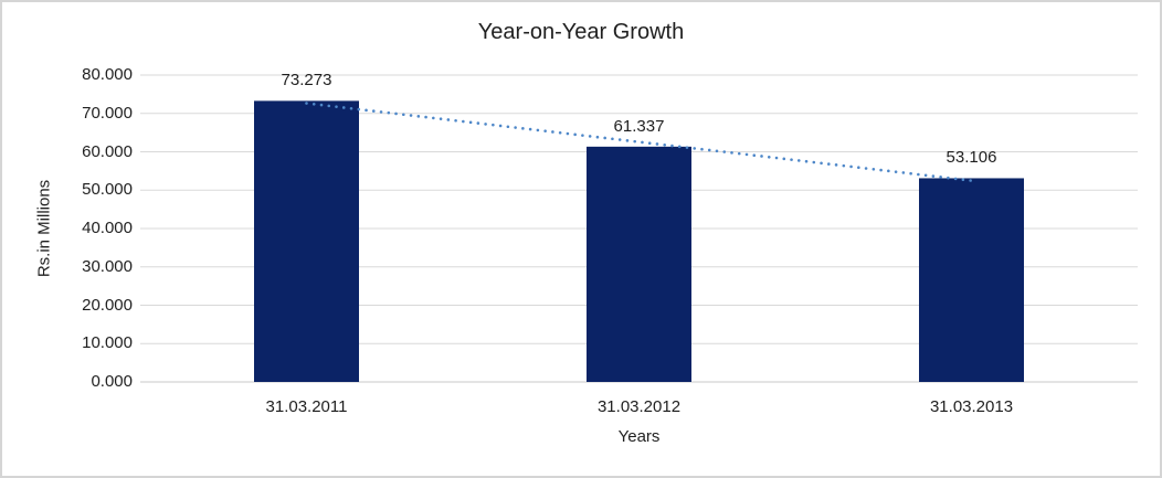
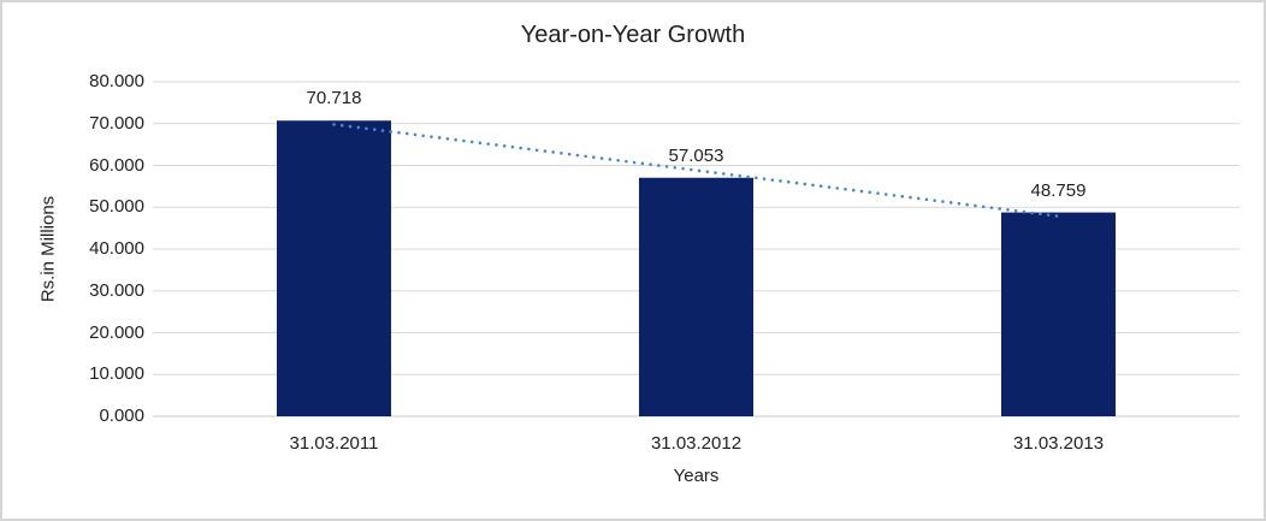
31.03.2011: 73.273 -> 70.718
31.03.2012: 61.337 -> 57.053
31.03.2013: 53.106 -> 48.759
